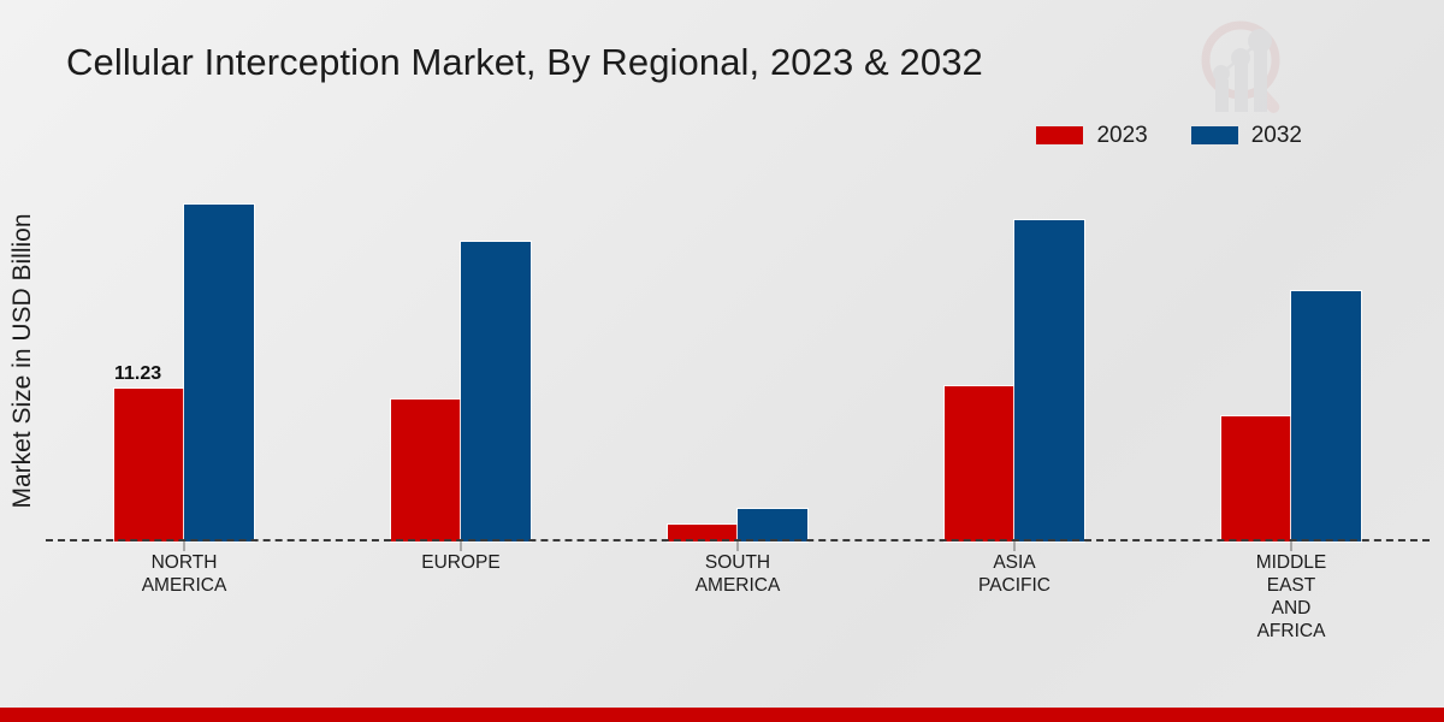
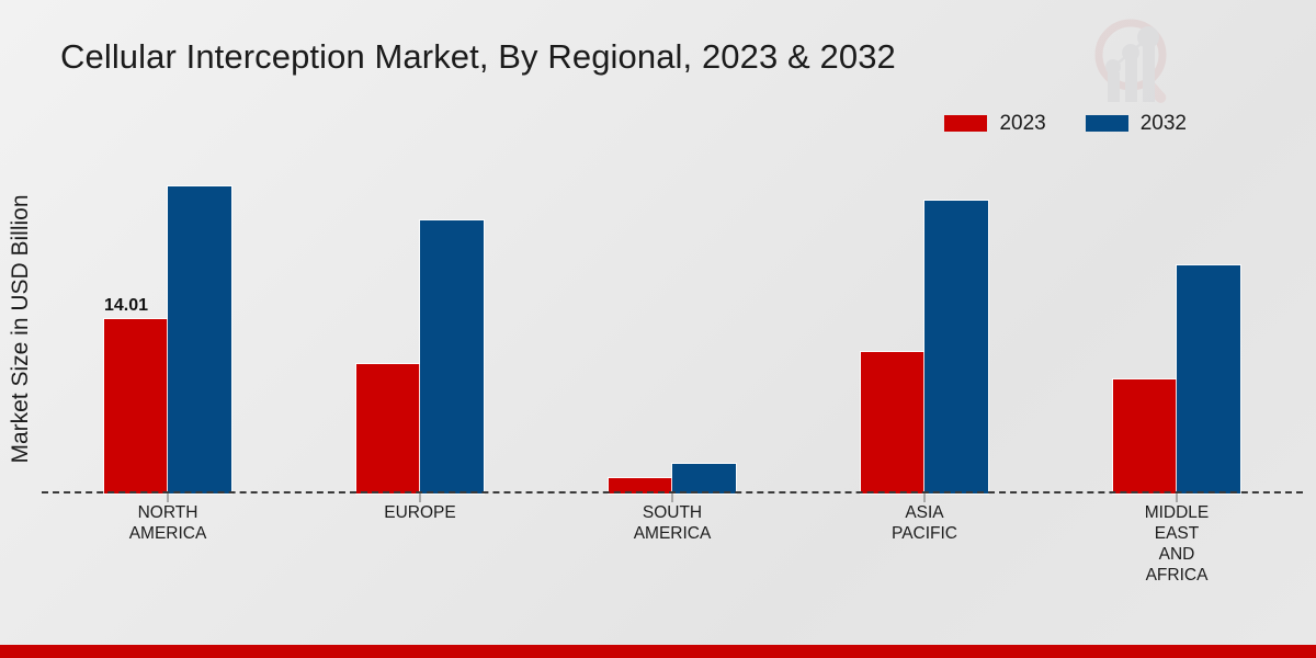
2023/NORTH AMERICA: 11.23 -> 14.01
